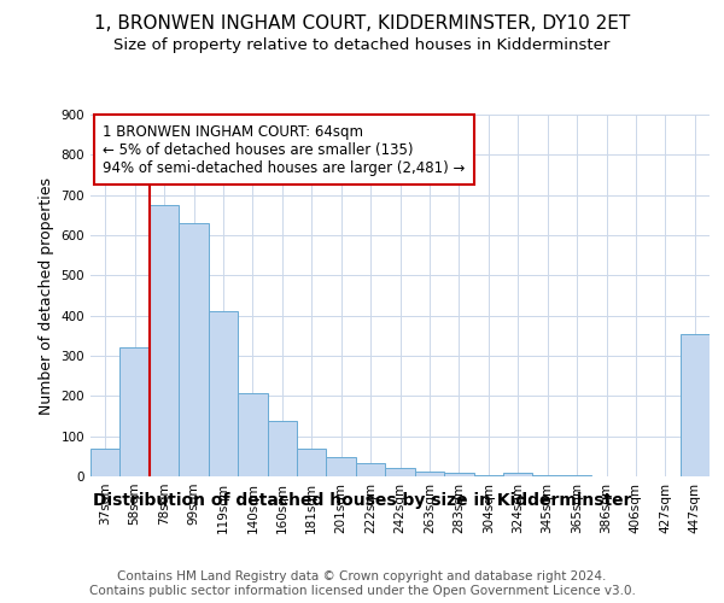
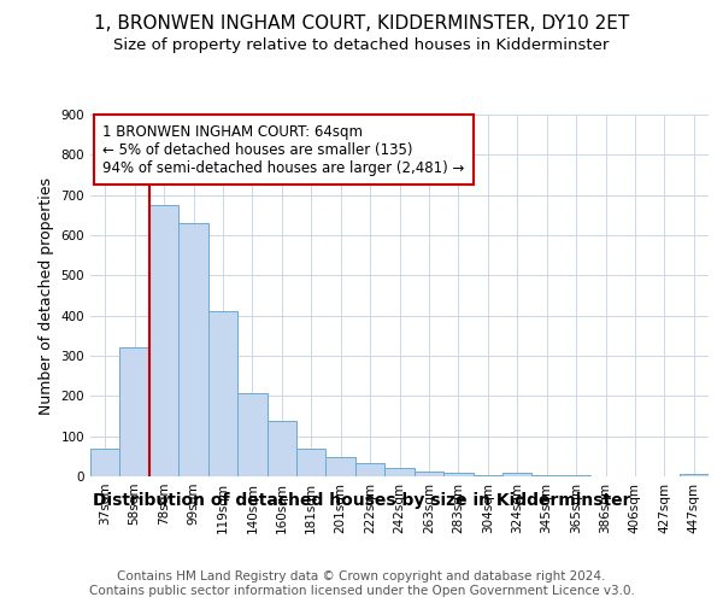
447sqm: 355 -> 7
